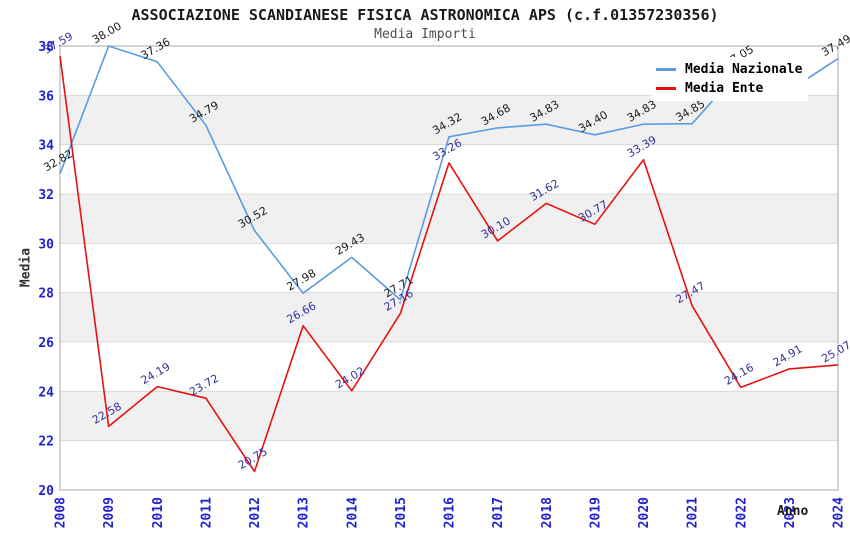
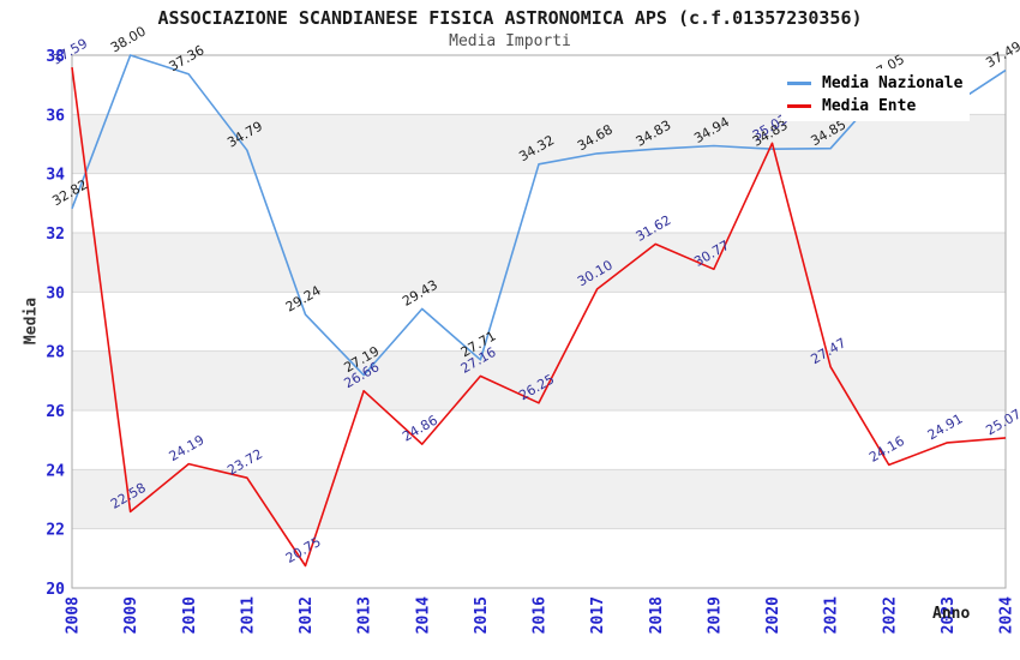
Media Nazionale/2012: 30.52 -> 29.24
Media Nazionale/2013: 27.98 -> 27.19
Media Ente/2014: 24.02 -> 24.86
Media Ente/2016: 33.26 -> 26.25
Media Nazionale/2019: 34.40 -> 34.94
Media Ente/2020: 33.39 -> 35.03
